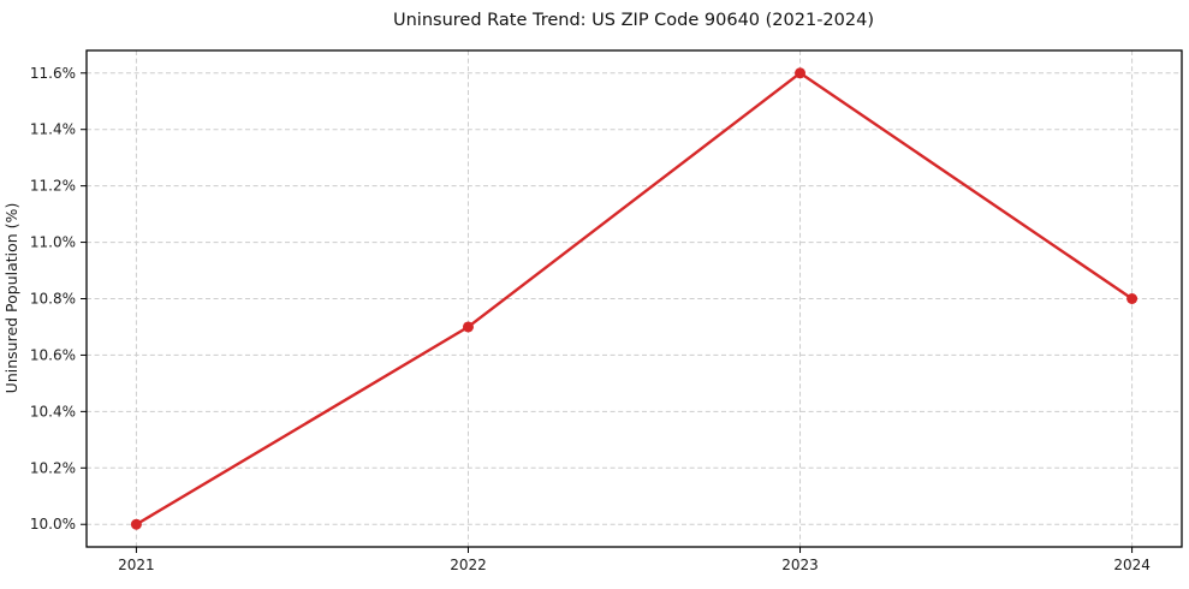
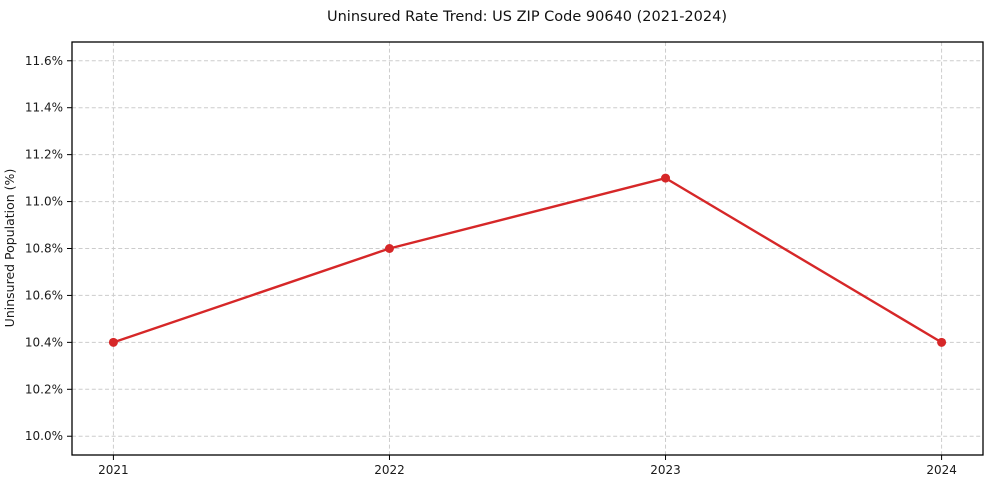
2021: 10.0% -> 10.4%
2022: 10.7% -> 10.8%
2023: 11.6% -> 11.1%
2024: 10.8% -> 10.4%
